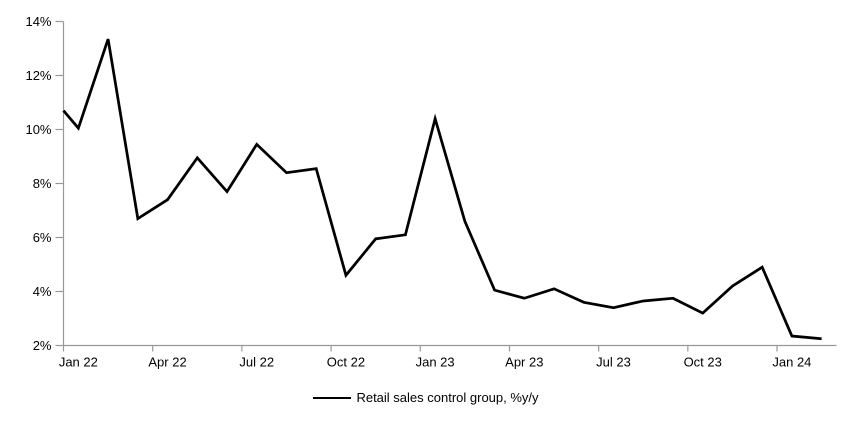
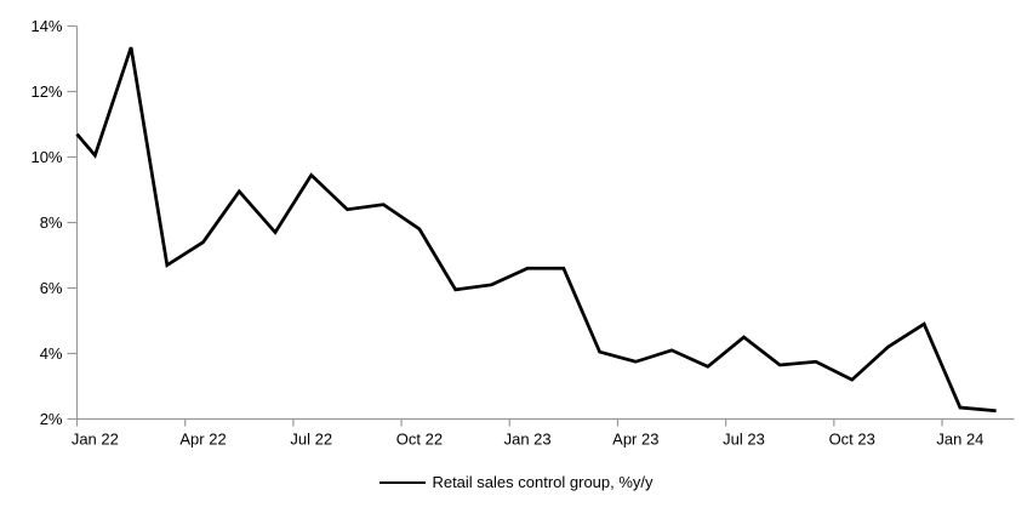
Oct 22: 4.6% -> 7.8%
Jan 23: 10.4% -> 6.6%
Jul 23: 3.4% -> 4.5%
